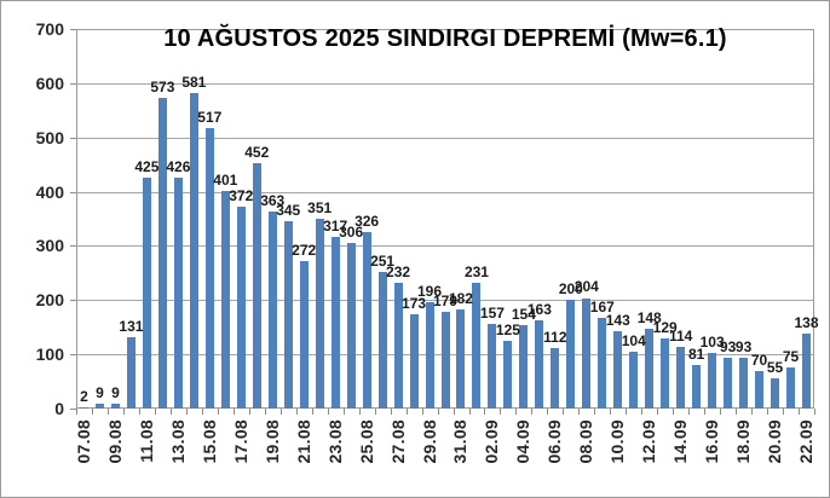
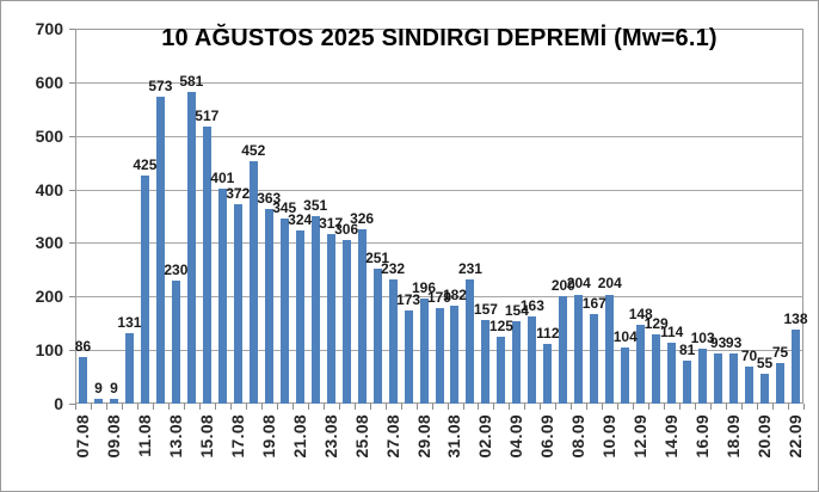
07.08: 2 -> 86
13.08: 426 -> 230
21.08: 272 -> 324
10.09: 143 -> 204
